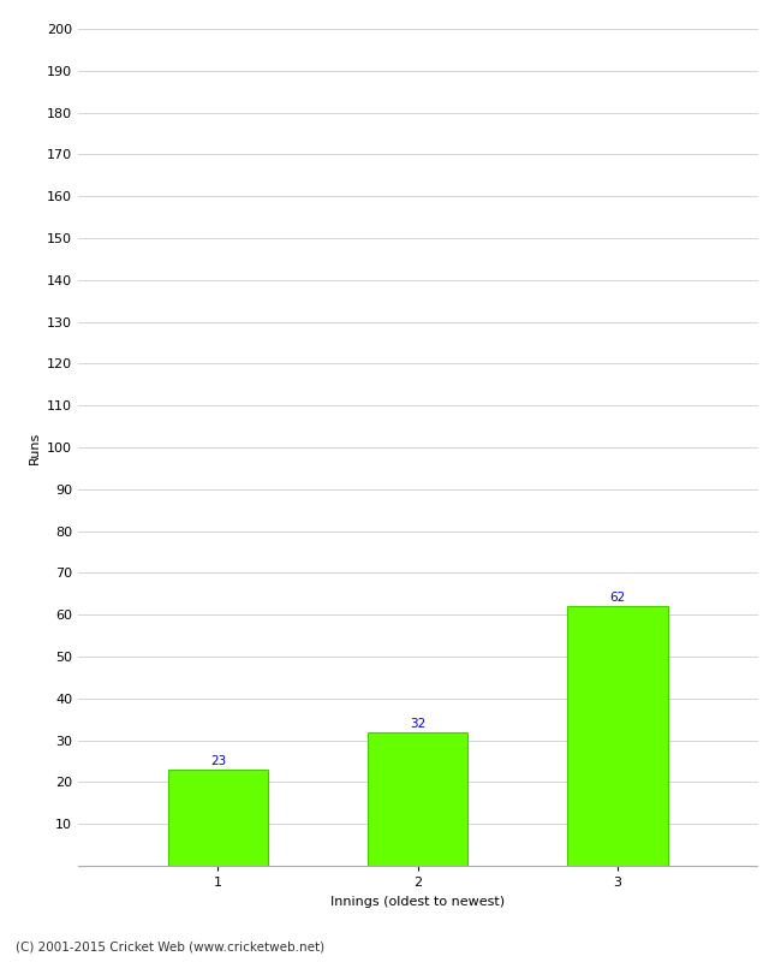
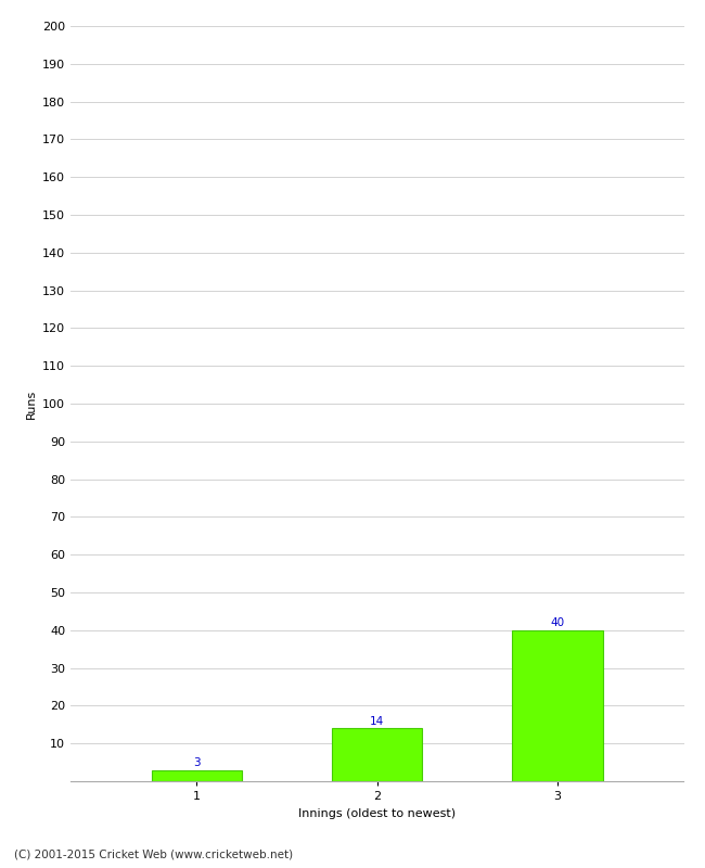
1: 23 -> 3
2: 32 -> 14
3: 62 -> 40
